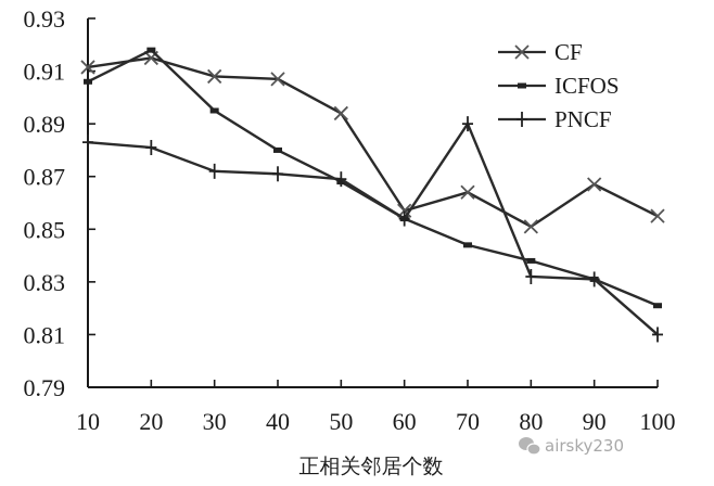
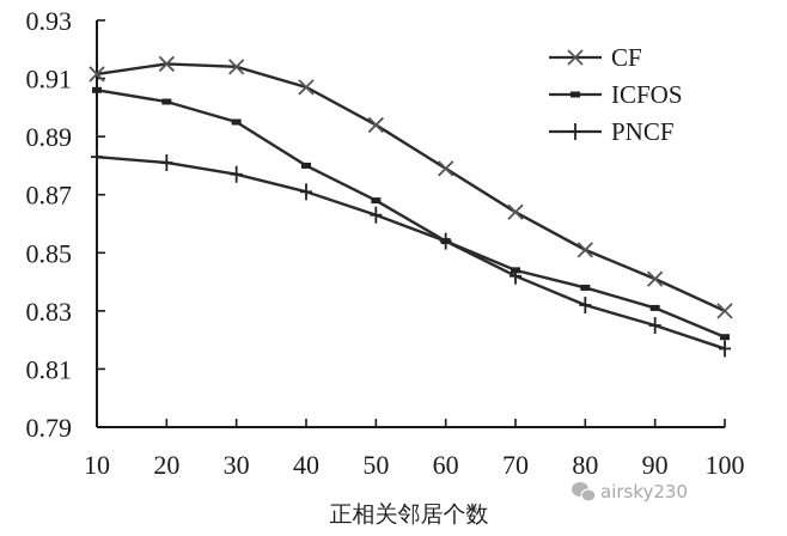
ICFOS/20: 0.918 -> 0.902
CF/30: 0.908 -> 0.914
PNCF/30: 0.872 -> 0.877
PNCF/50: 0.869 -> 0.863
CF/60: 0.857 -> 0.879
PNCF/70: 0.890 -> 0.842
CF/90: 0.867 -> 0.841
PNCF/90: 0.831 -> 0.825
CF/100: 0.855 -> 0.830
PNCF/100: 0.810 -> 0.817
